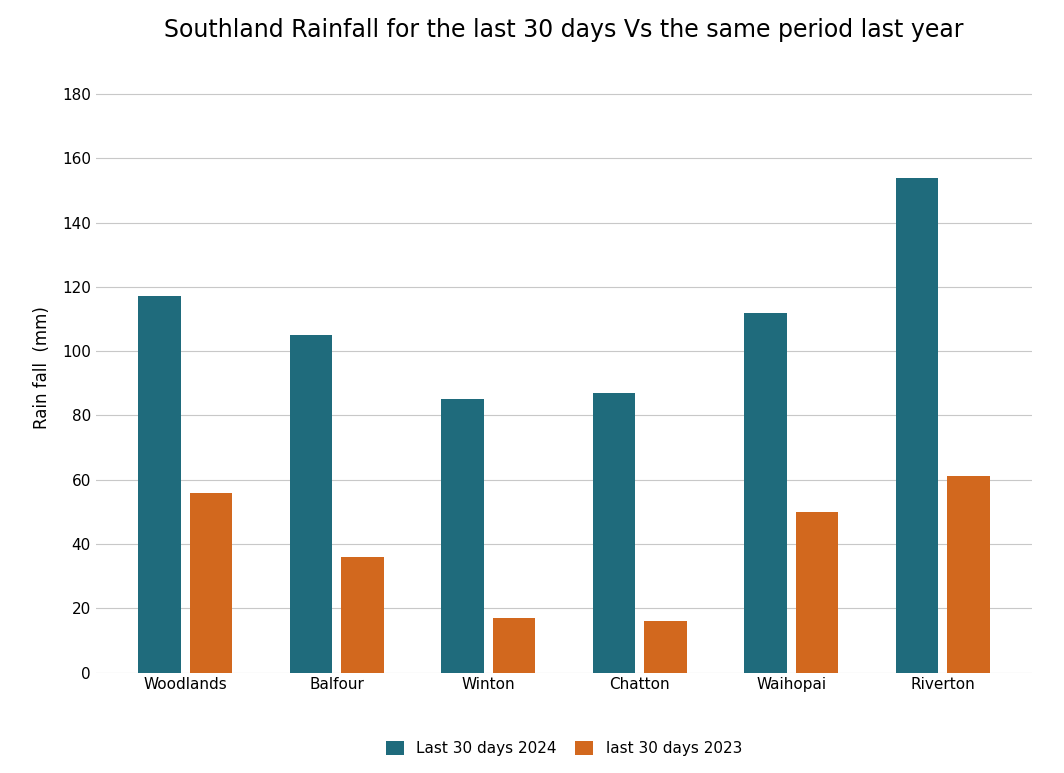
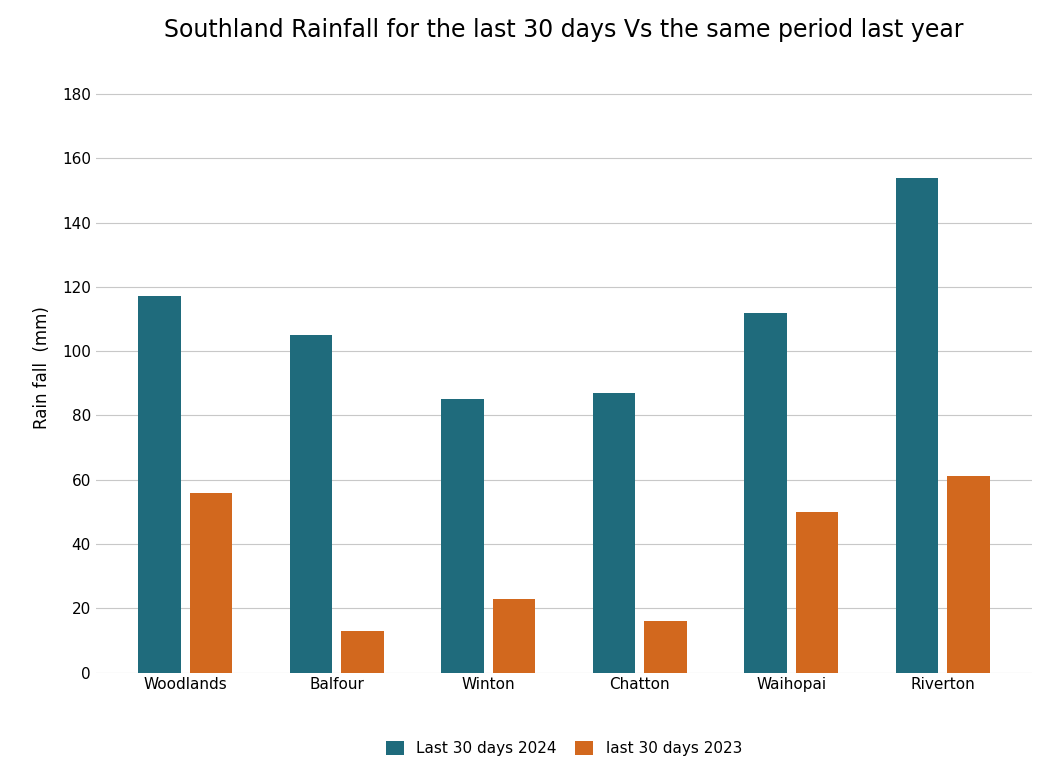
last 30 days 2023/Balfour: 36 -> 13
last 30 days 2023/Winton: 17 -> 23
